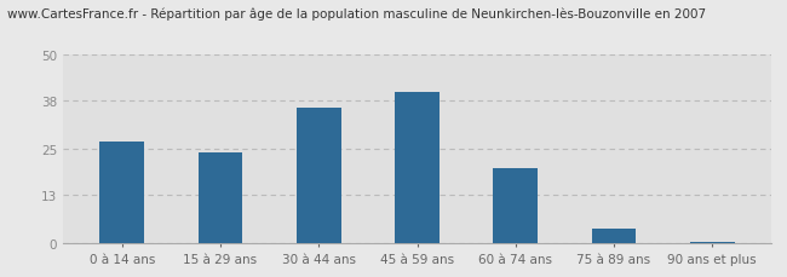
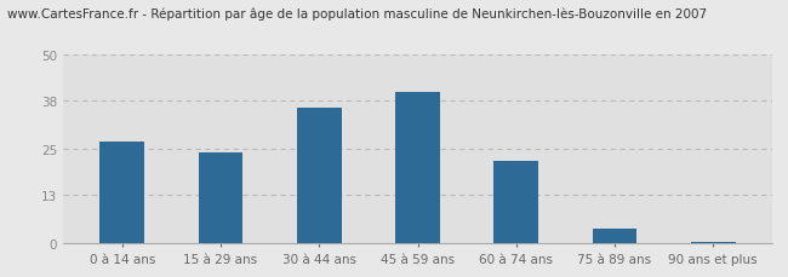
60 à 74 ans: 20.0 -> 22.0
